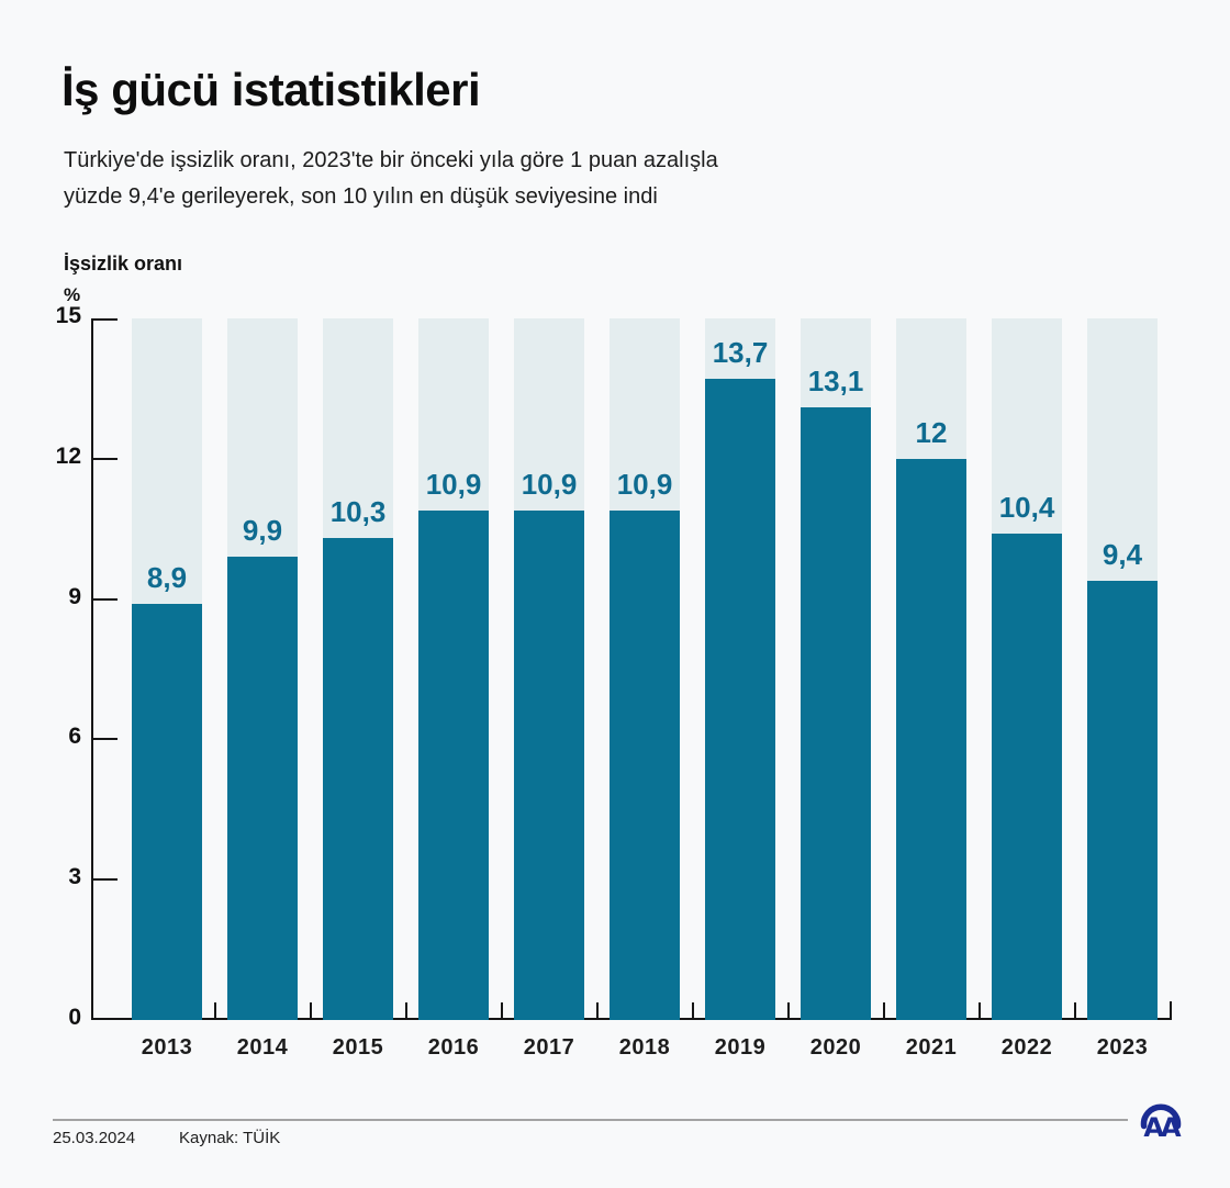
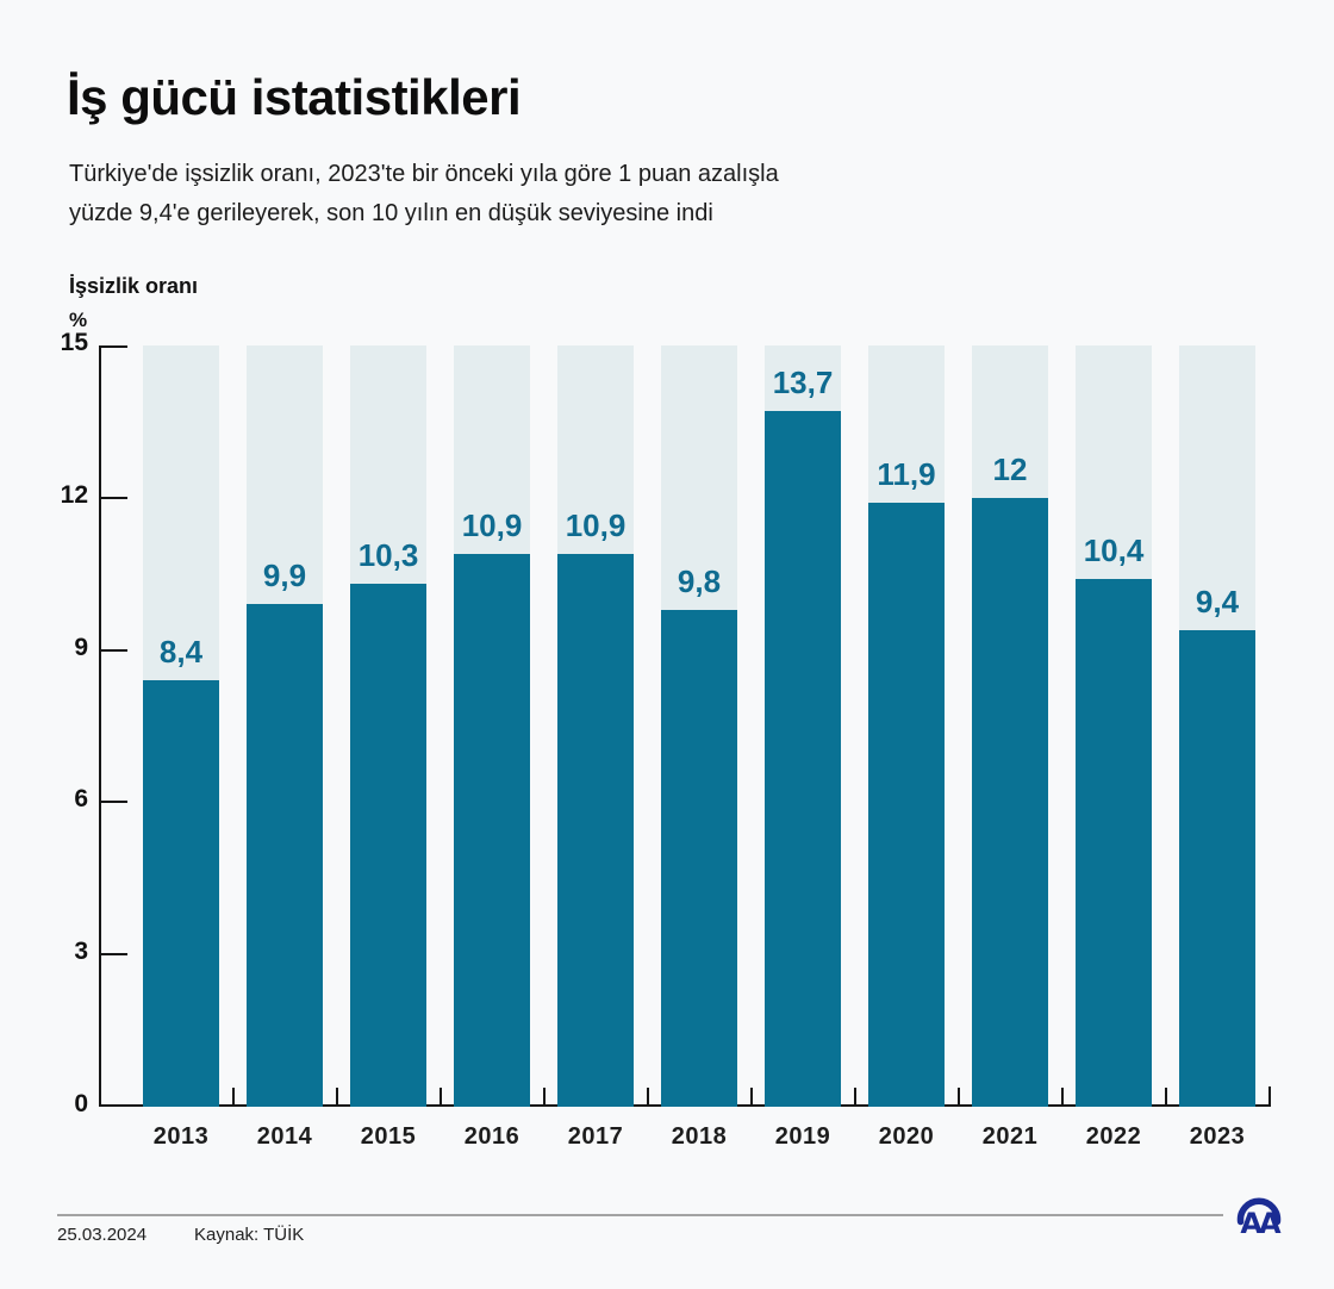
2013: 8,9 -> 8,4
2018: 10,9 -> 9,8
2020: 13,1 -> 11,9
